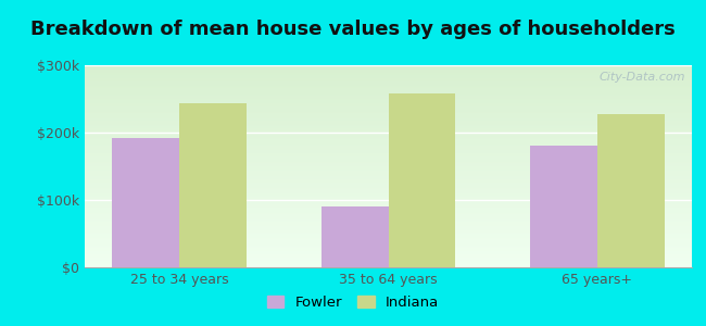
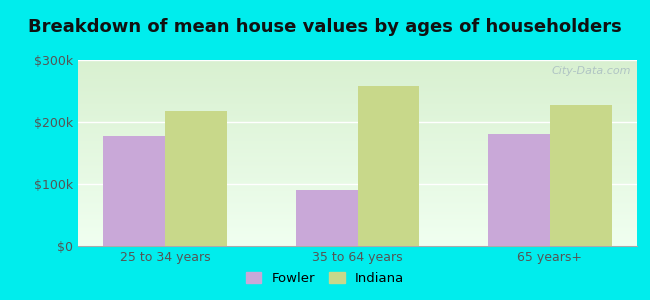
Fowler/25 to 34 years: $192k -> $178k
Indiana/25 to 34 years: $243k -> $218k
